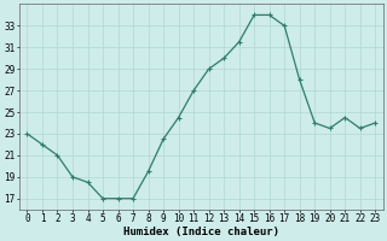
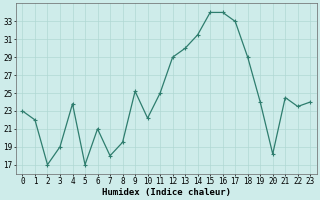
2: 21.0 -> 17.0
4: 18.5 -> 23.8
6: 17.0 -> 21.0
7: 17.0 -> 18.0
9: 22.5 -> 25.2
10: 24.5 -> 22.2
11: 27.0 -> 25.0
18: 28.0 -> 29.0
20: 23.5 -> 18.2
